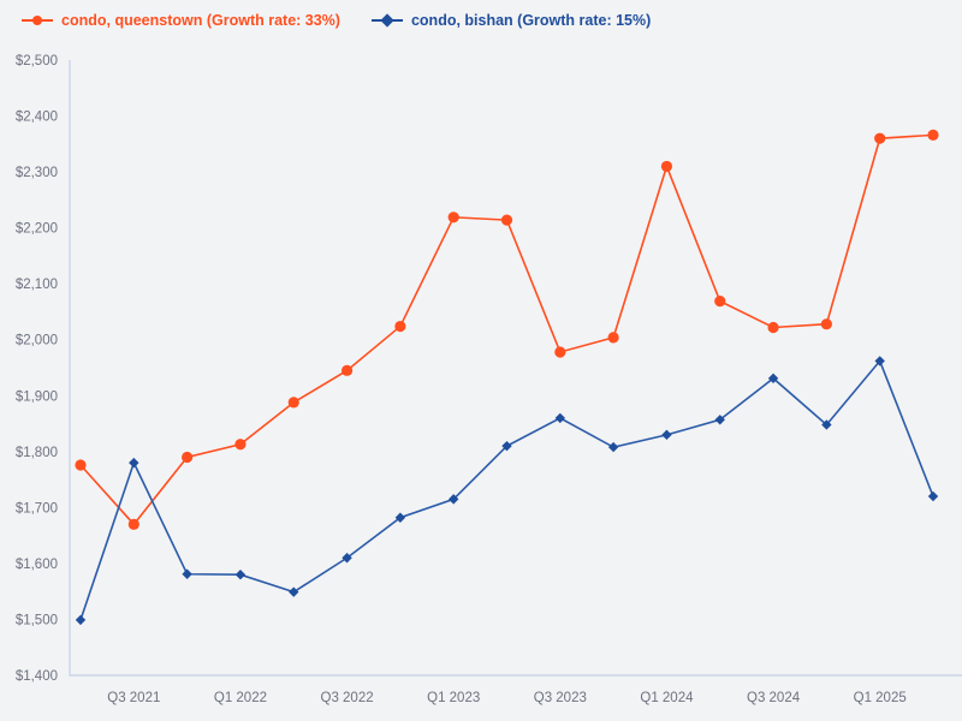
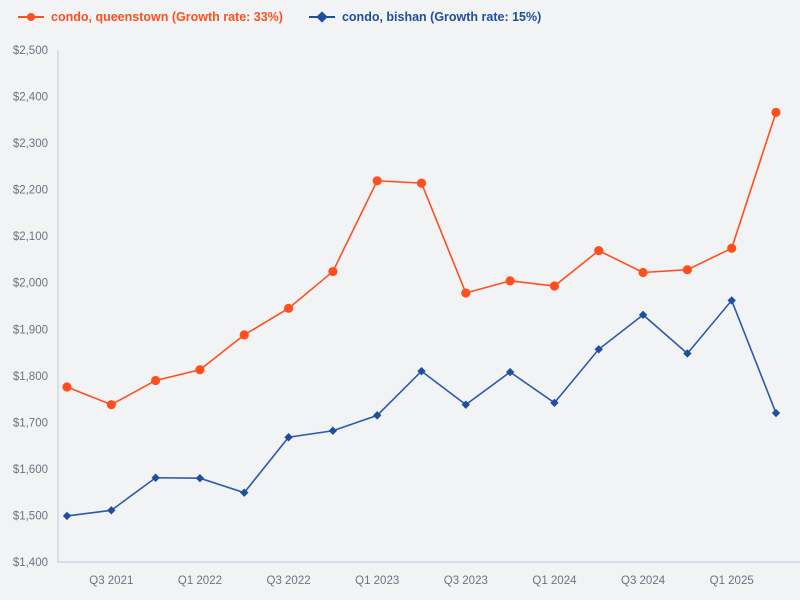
condo, queenstown (Growth rate: 33%)/Q3 2021: $1670 -> $1740
condo, bishan (Growth rate: 15%)/Q3 2021: $1780 -> $1510
condo, bishan (Growth rate: 15%)/Q3 2022: $1610 -> $1670
condo, bishan (Growth rate: 15%)/Q3 2023: $1860 -> $1740
condo, queenstown (Growth rate: 33%)/Q1 2024: $2310 -> $1990
condo, bishan (Growth rate: 15%)/Q1 2024: $1830 -> $1740
condo, queenstown (Growth rate: 33%)/Q1 2025: $2360 -> $2070
